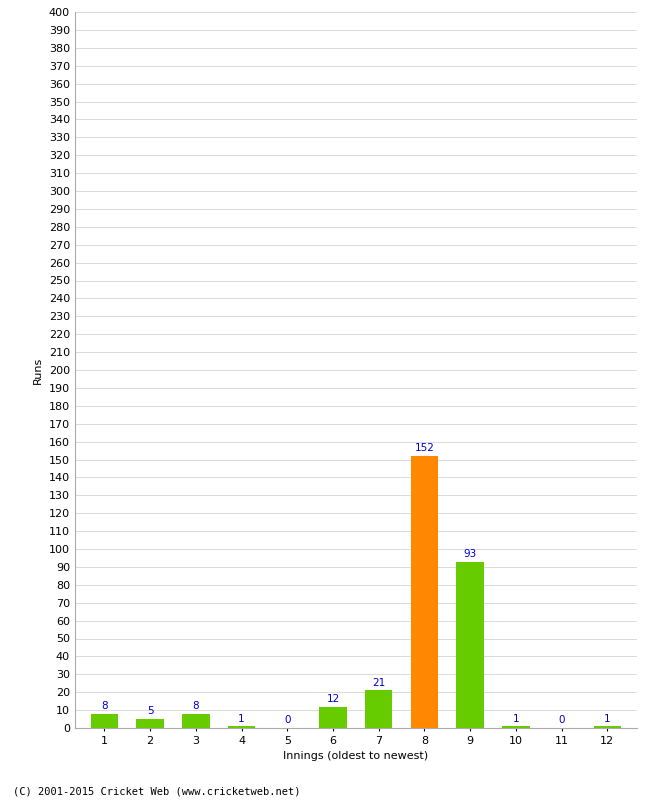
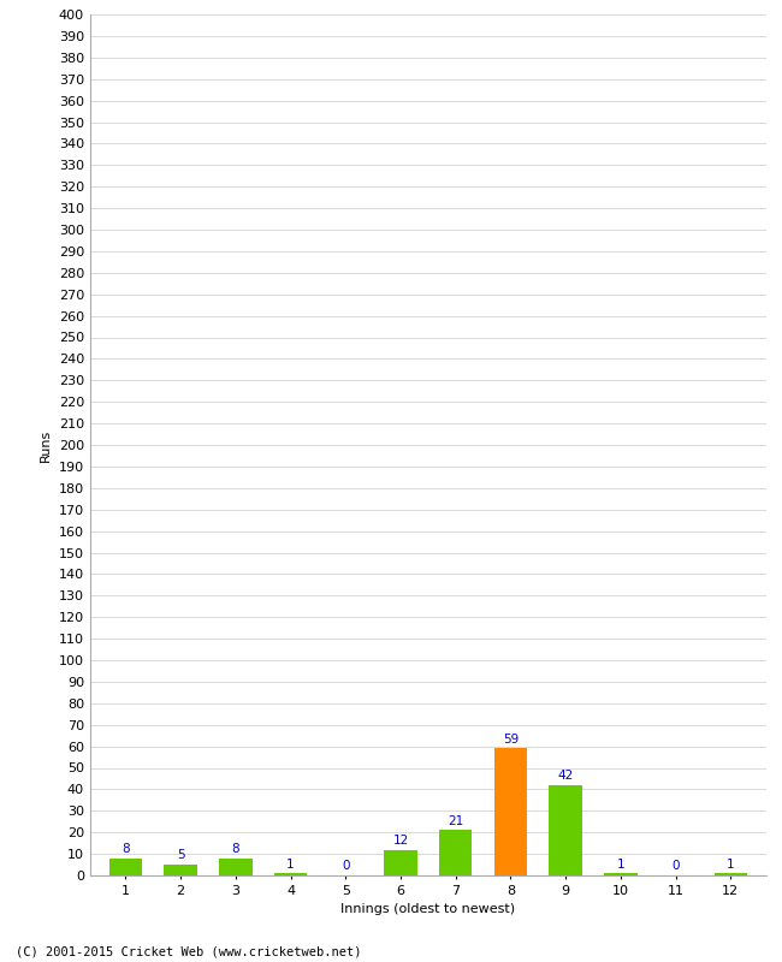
8: 152 -> 59
9: 93 -> 42
